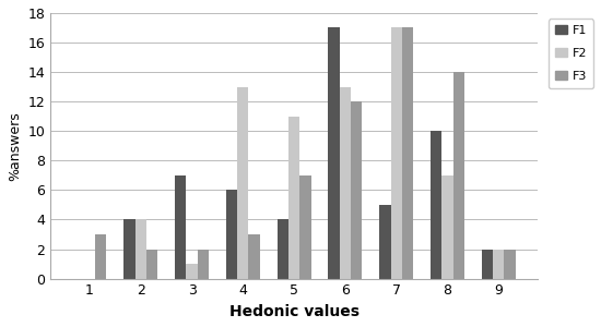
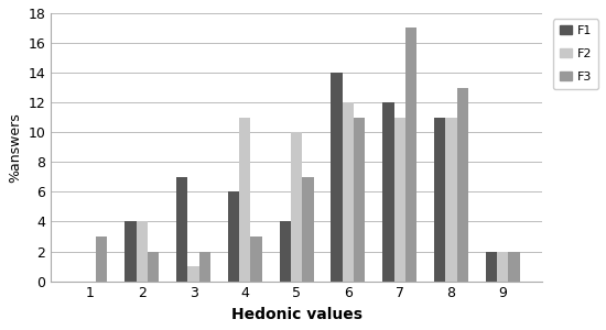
F2/4: 13 -> 11
F2/5: 11 -> 10
F1/6: 17 -> 14
F2/6: 13 -> 12
F3/6: 12 -> 11
F1/7: 5 -> 12
F2/7: 17 -> 11
F1/8: 10 -> 11
F2/8: 7 -> 11
F3/8: 14 -> 13
